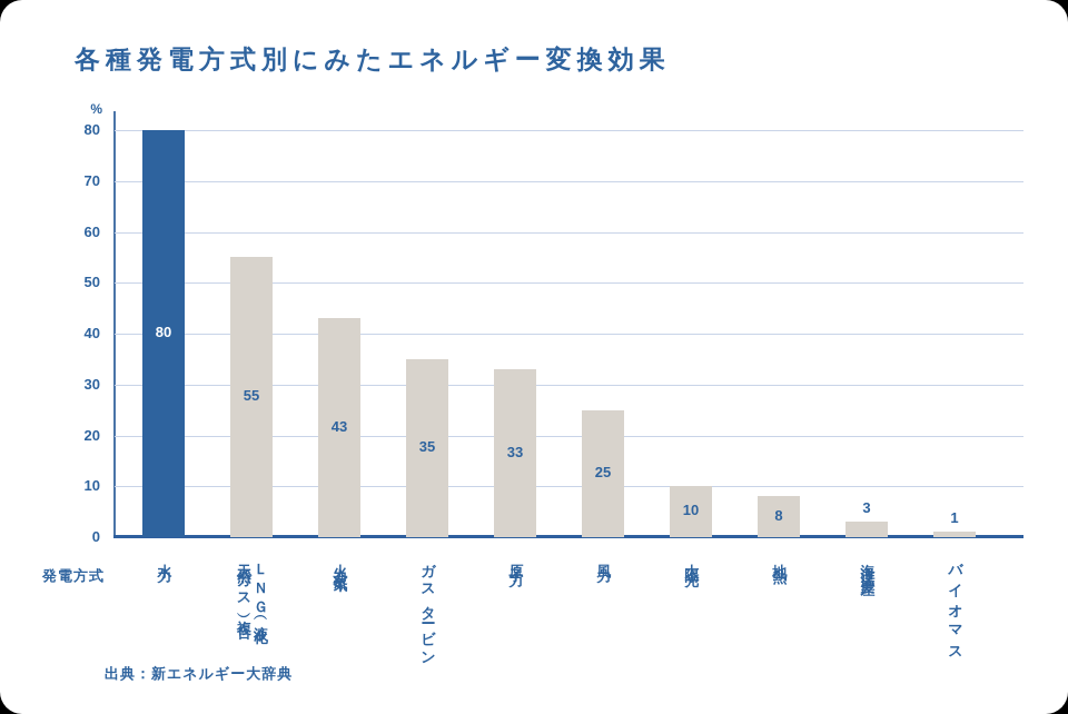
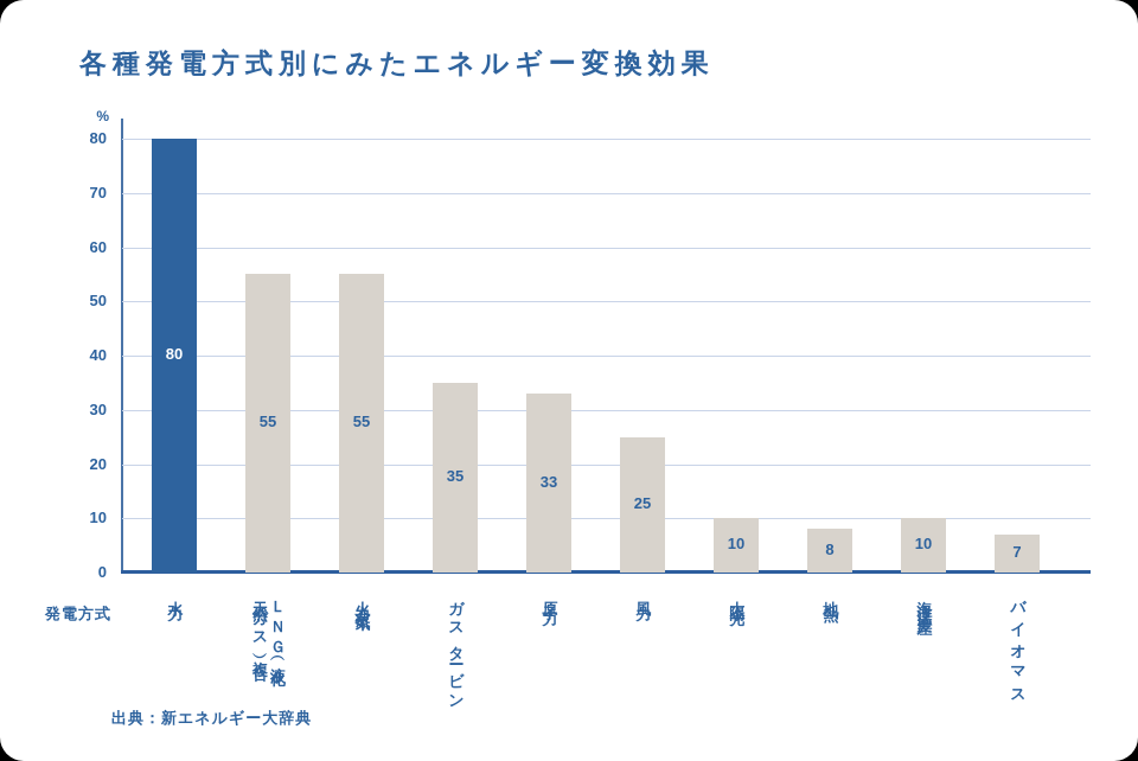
火力蒸気Ｔ: 43 -> 55
海洋温度差: 3 -> 10
バイオマス: 1 -> 7
